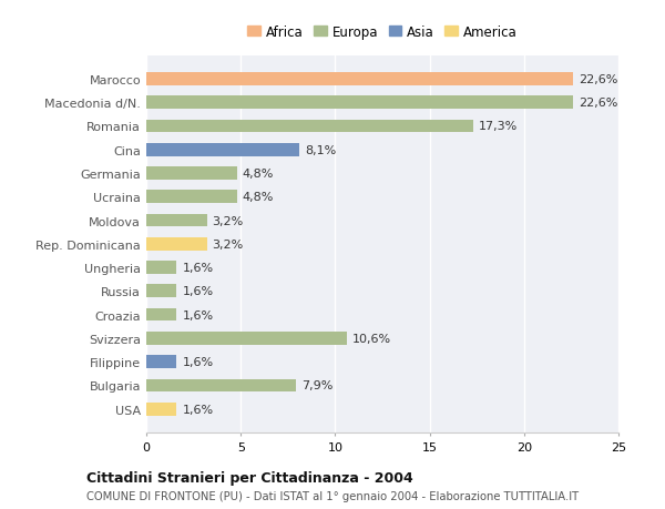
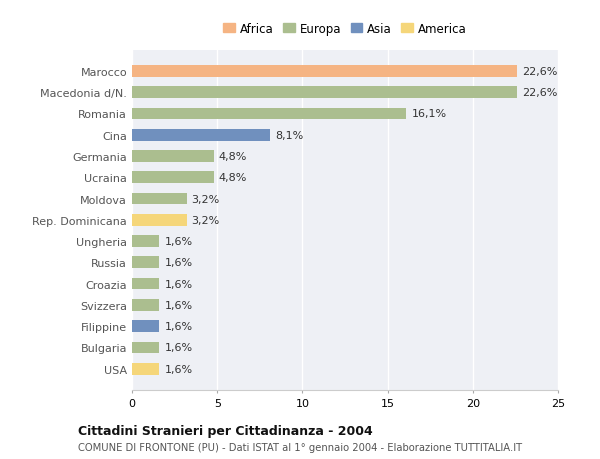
Romania: 17,3% -> 16,1%
Svizzera: 10,6% -> 1,6%
Bulgaria: 7,9% -> 1,6%
